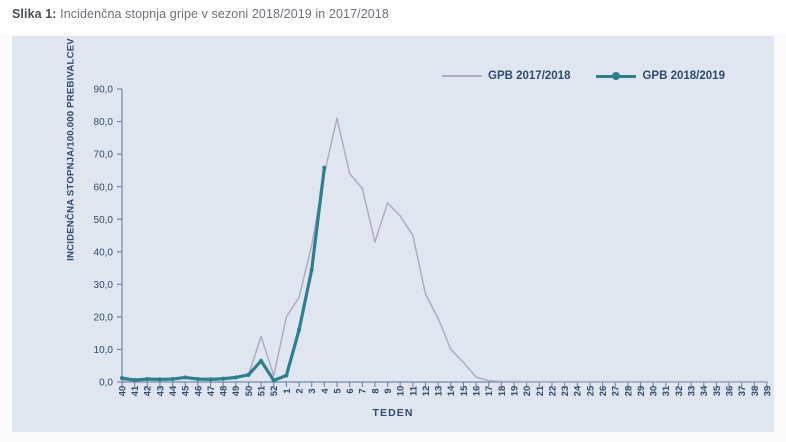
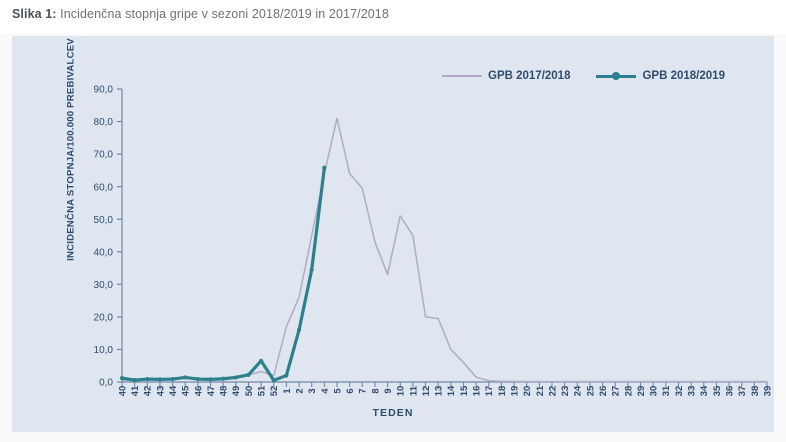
GPB 2017/2018/51: 14 -> 3
GPB 2017/2018/1: 20 -> 17
GPB 2017/2018/3: 42 -> 45
GPB 2017/2018/9: 55 -> 33
GPB 2017/2018/12: 27 -> 20
